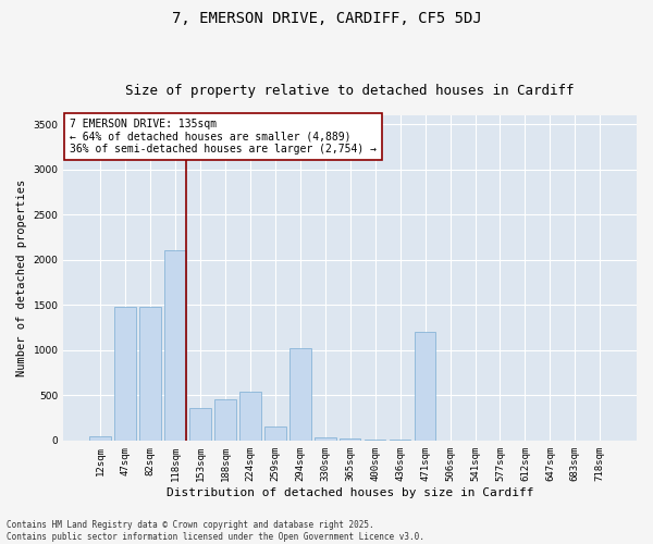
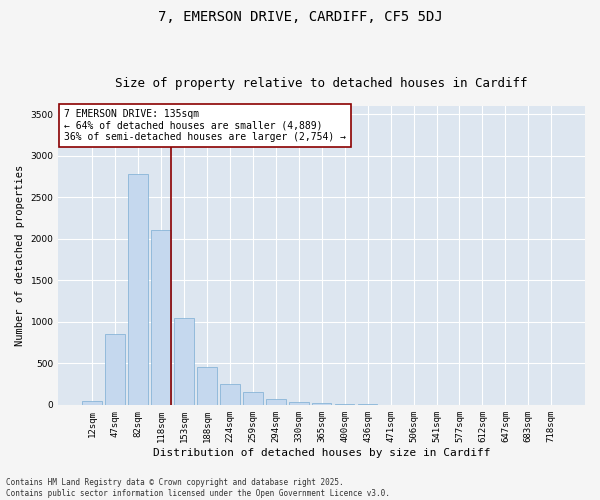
47sqm: 1480 -> 850
82sqm: 1480 -> 2780
153sqm: 360 -> 1040
224sqm: 540 -> 250
294sqm: 1020 -> 60
471sqm: 1200 -> 0
